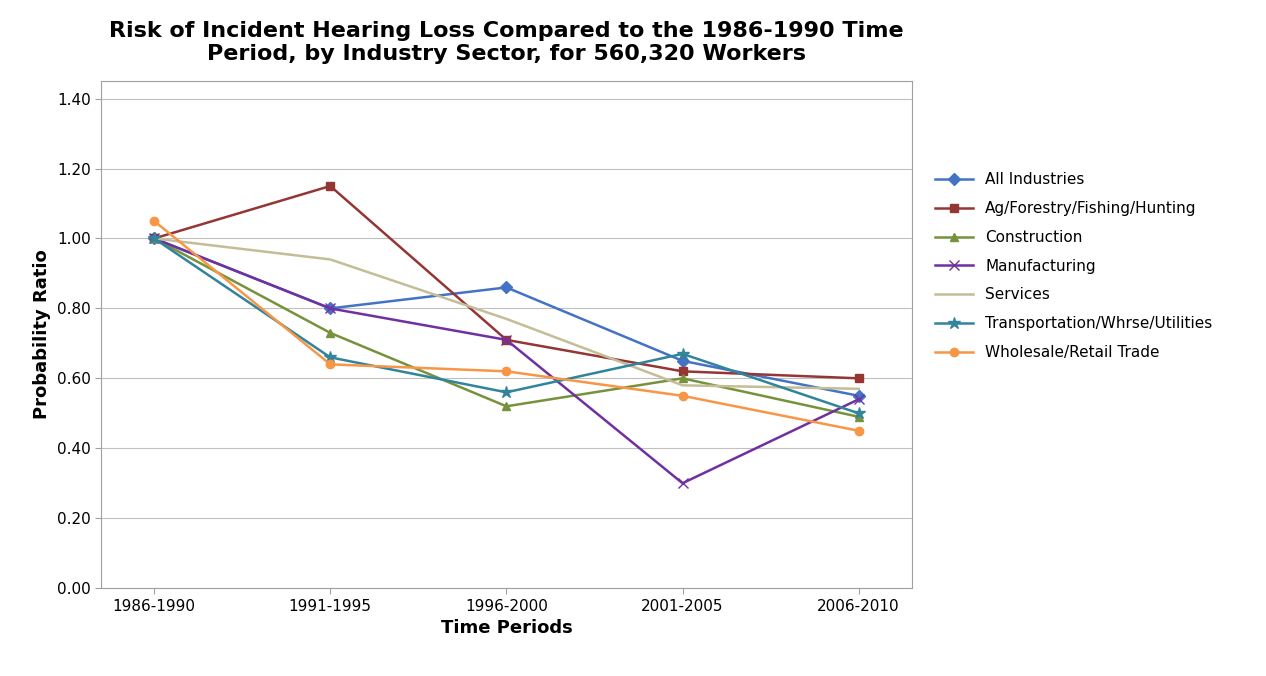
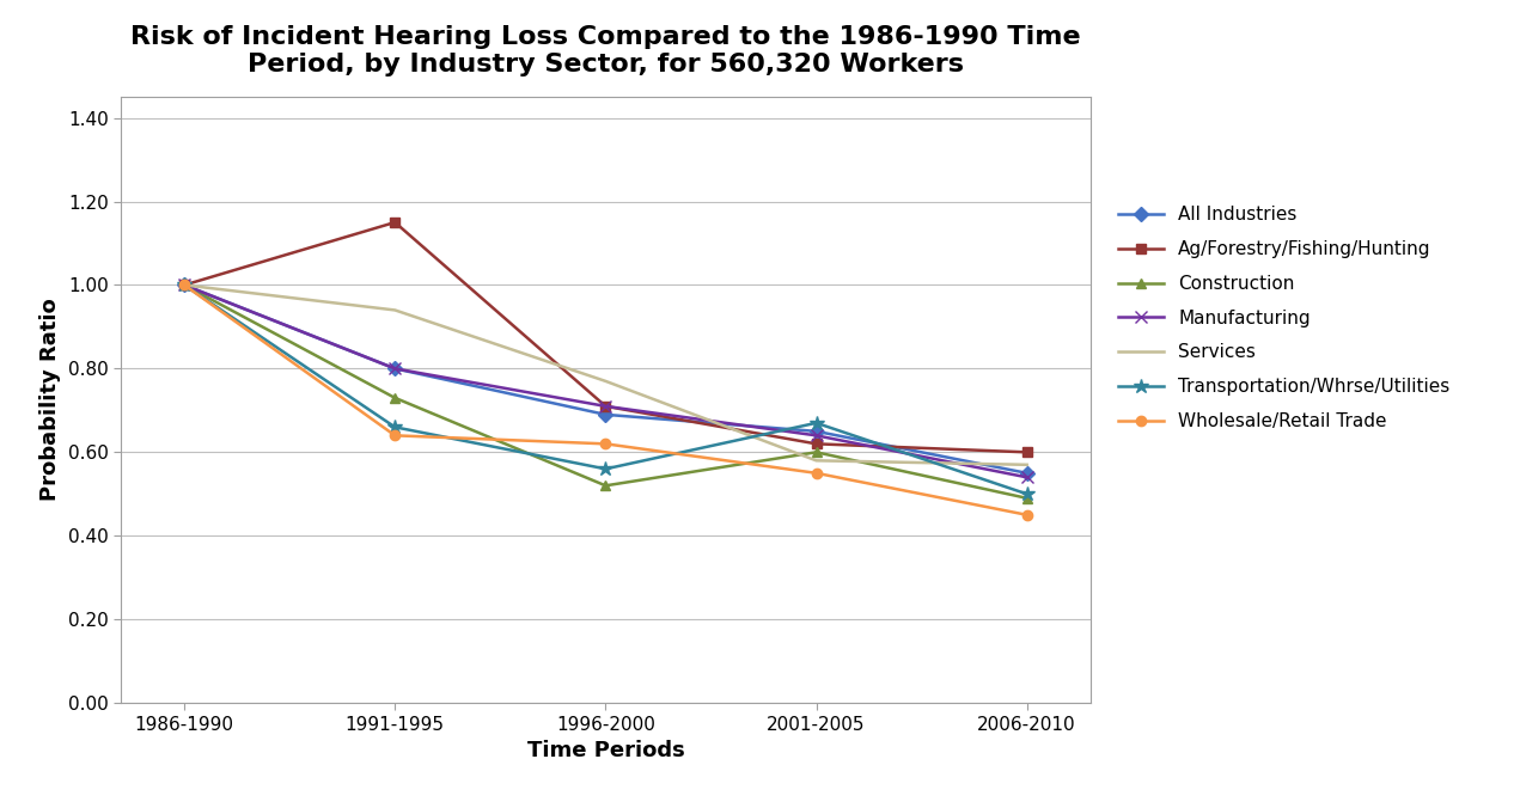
Wholesale/Retail Trade/1986-1990: 1.05 -> 1.00
All Industries/1996-2000: 0.86 -> 0.69
Manufacturing/2001-2005: 0.30 -> 0.64
